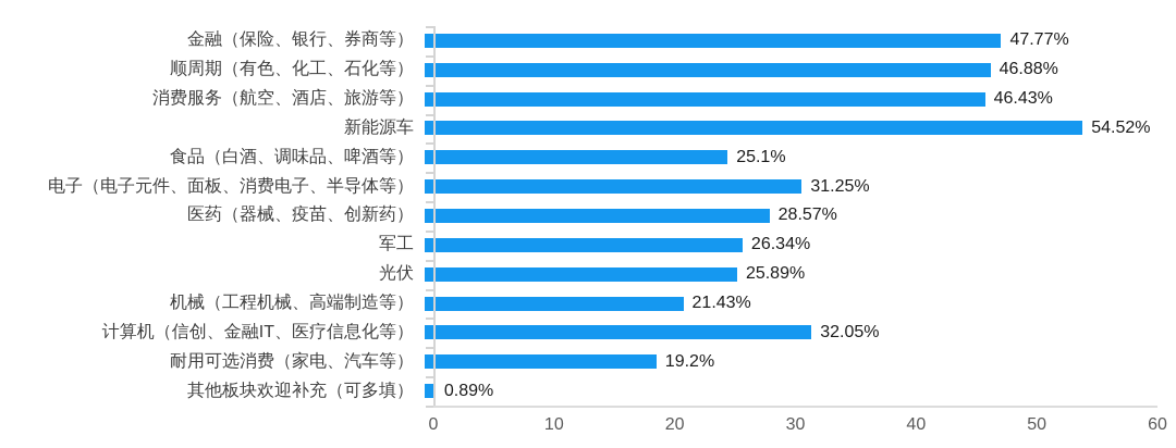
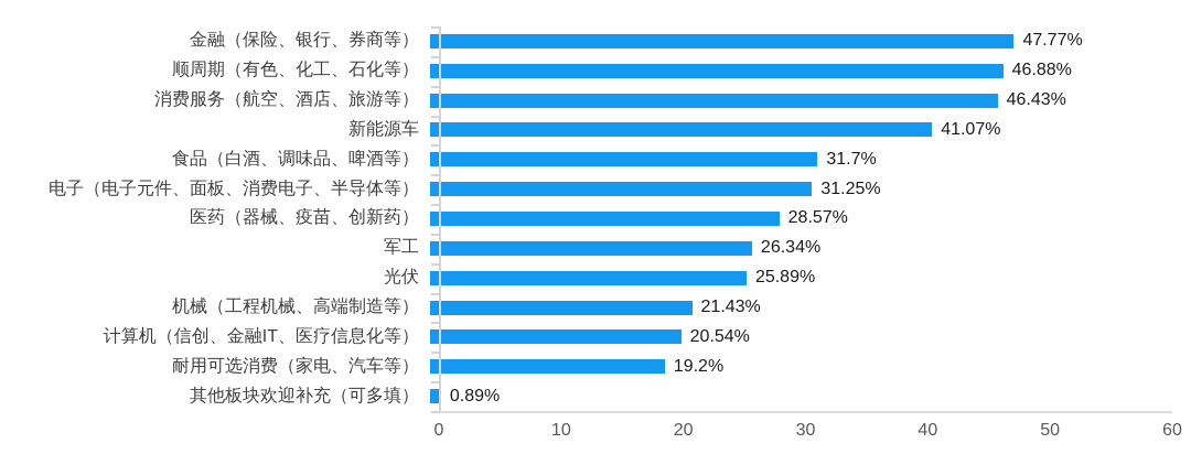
新能源车: 54.52% -> 41.07%
食品（白酒、调味品、啤酒等）: 25.1% -> 31.7%
计算机（信创、金融IT、医疗信息化等）: 32.05% -> 20.54%
